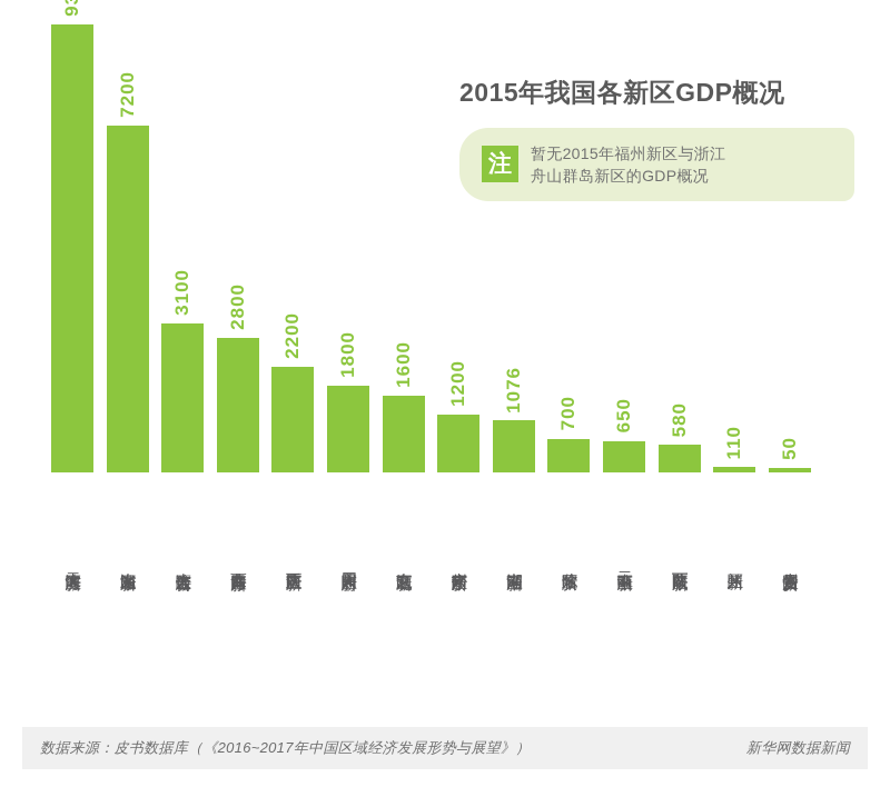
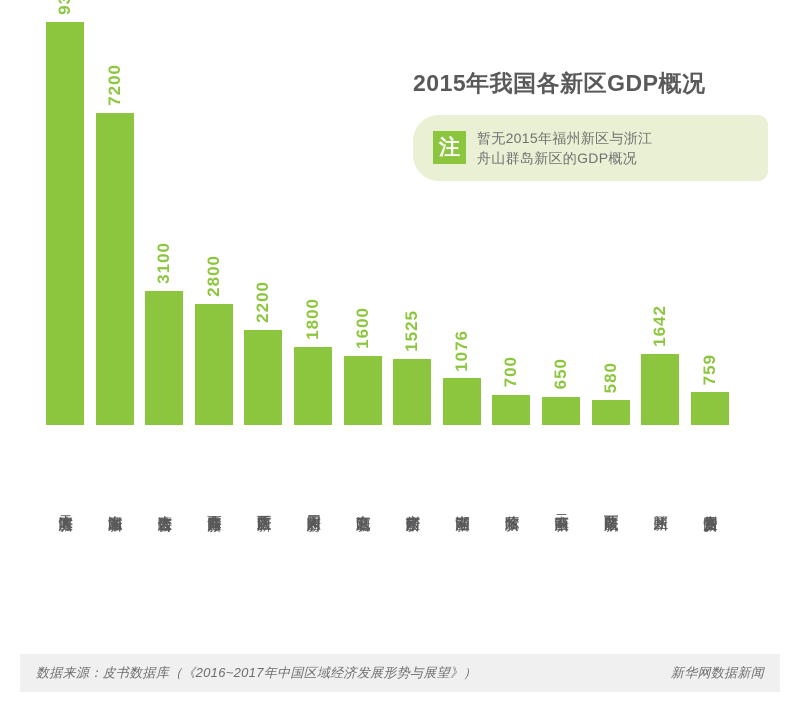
广州南沙新区: 1200 -> 1525
兰州新区: 110 -> 1642
贵州贵安新区: 50 -> 759
